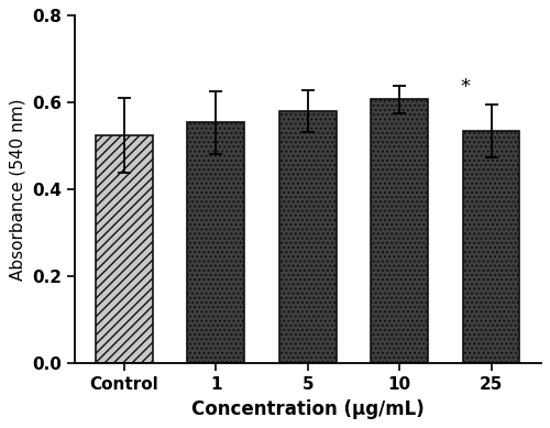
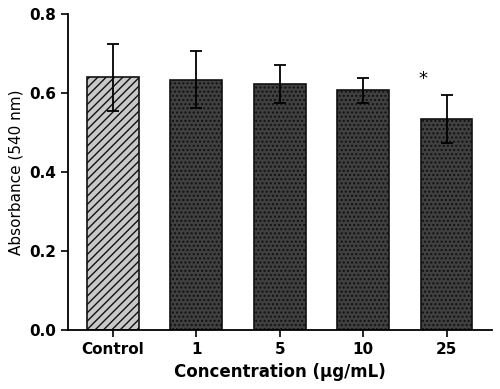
Control: 0.525 -> 0.641
1: 0.555 -> 0.635
5: 0.580 -> 0.623
